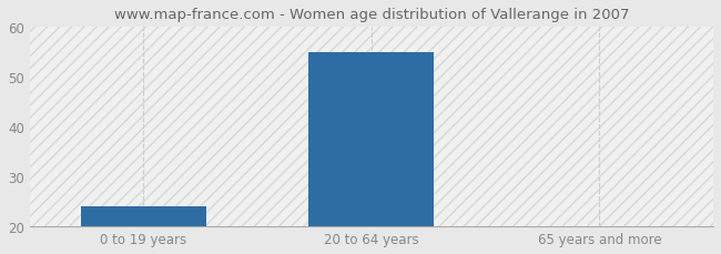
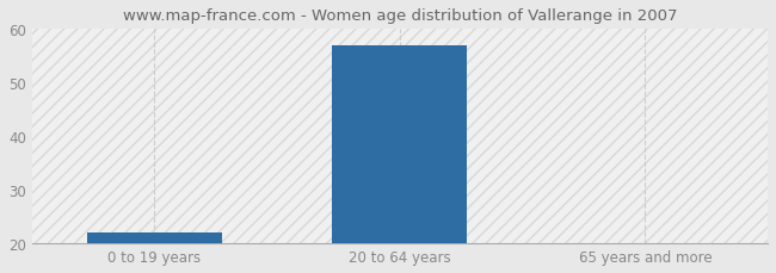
0 to 19 years: 24 -> 22
20 to 64 years: 55 -> 57
